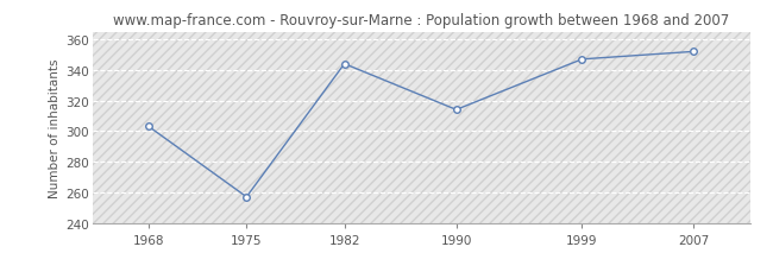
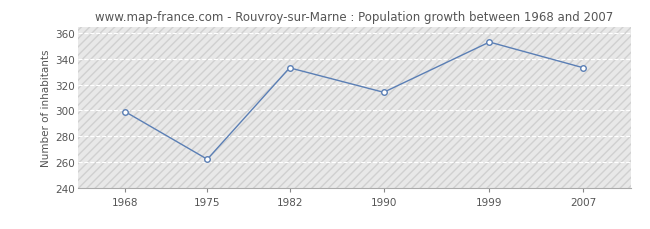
1968: 303 -> 299
1975: 257 -> 262
1982: 344 -> 333
1999: 347 -> 353
2007: 352 -> 333
